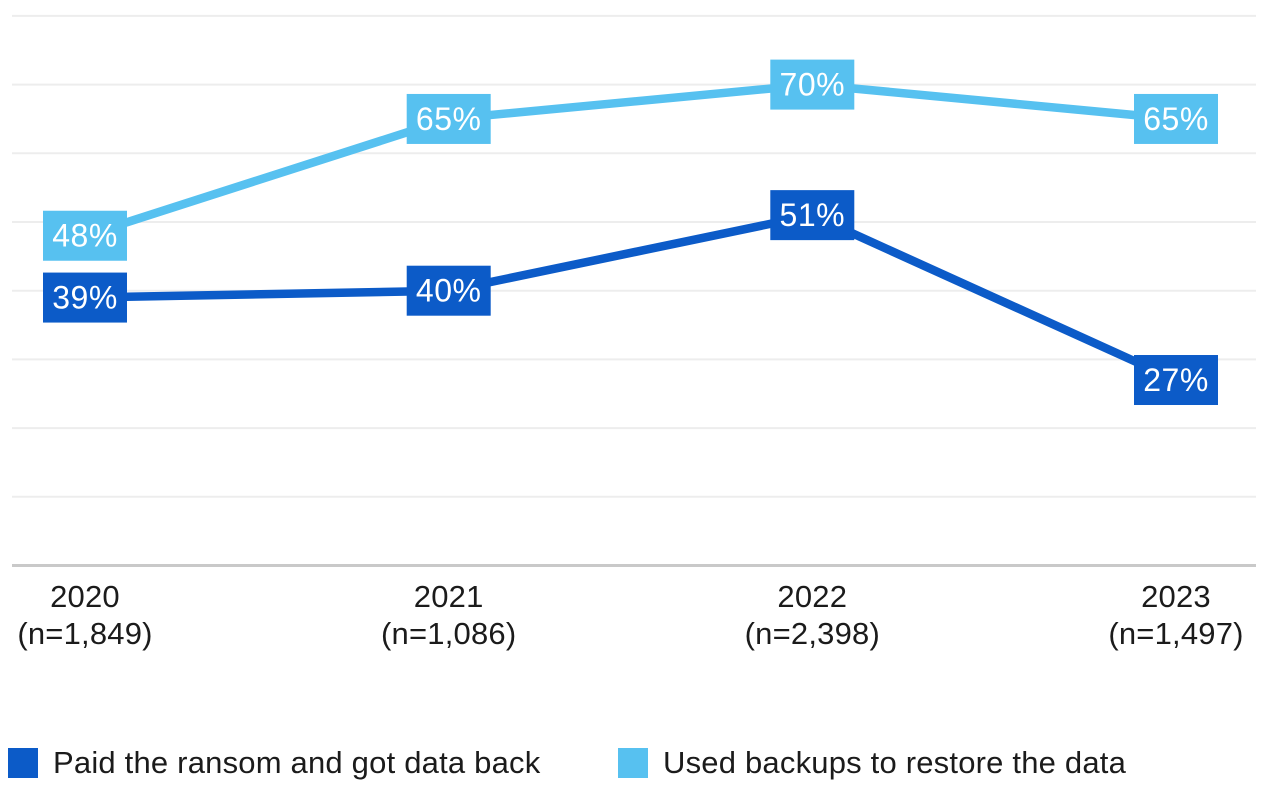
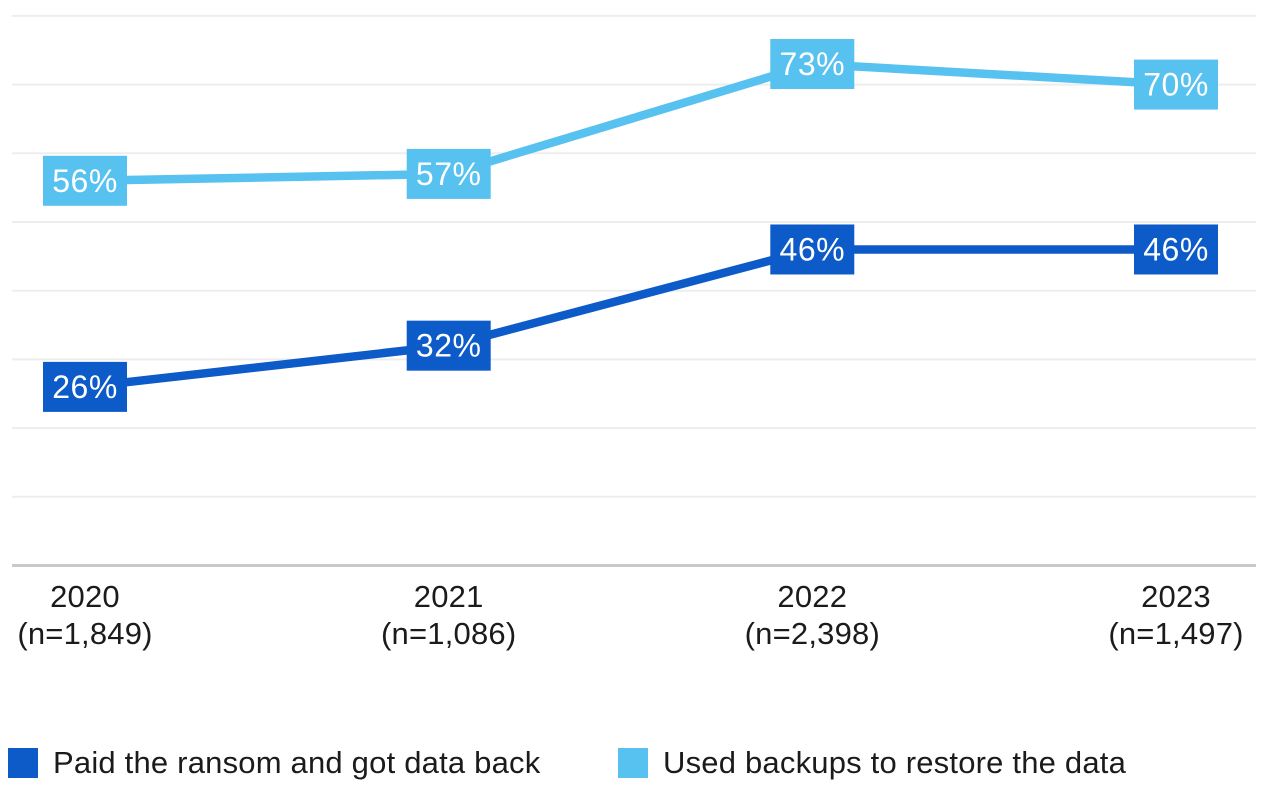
Paid the ransom and got data back/2020: 39% -> 26%
Used backups to restore the data/2020: 48% -> 56%
Paid the ransom and got data back/2021: 40% -> 32%
Used backups to restore the data/2021: 65% -> 57%
Paid the ransom and got data back/2022: 51% -> 46%
Used backups to restore the data/2022: 70% -> 73%
Paid the ransom and got data back/2023: 27% -> 46%
Used backups to restore the data/2023: 65% -> 70%
